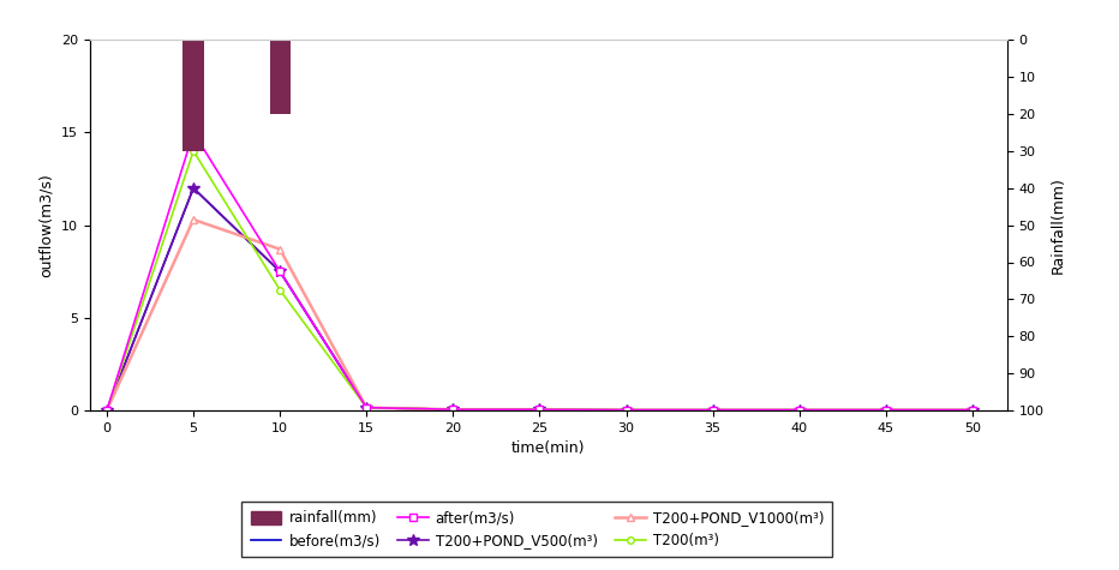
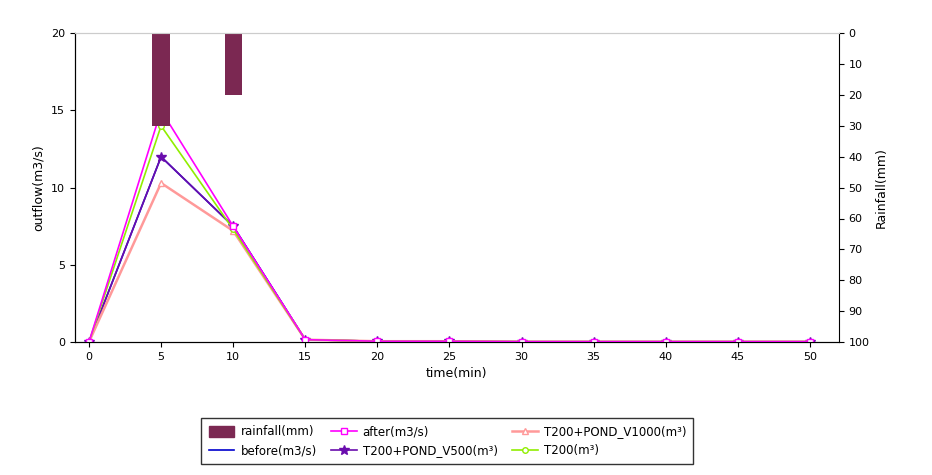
T200+POND_V1000(m³)/10: 8.7 -> 7.2
T200(m³)/10: 6.5 -> 7.3
